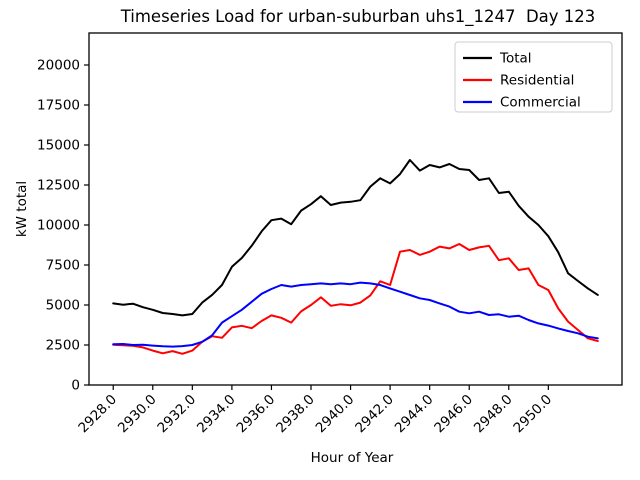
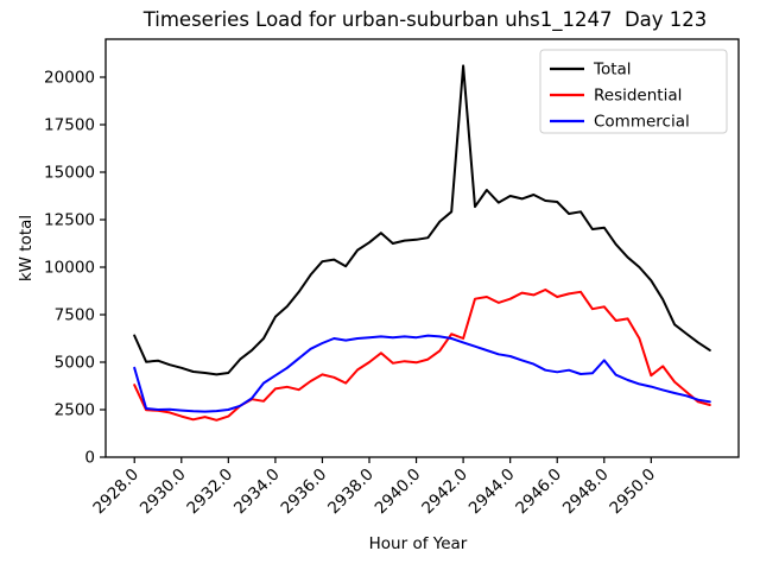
Total/2928.0: 5100 -> 6400
Residential/2928.0: 2500 -> 3800
Commercial/2928.0: 2600 -> 4700
Total/2942.0: 12600 -> 20600
Commercial/2948.0: 4300 -> 5100
Residential/2950.0: 5900 -> 4300
